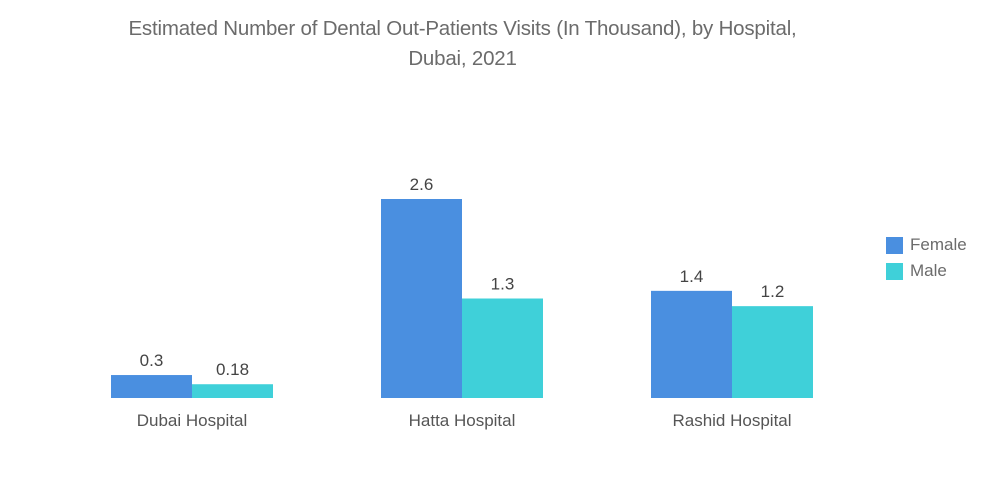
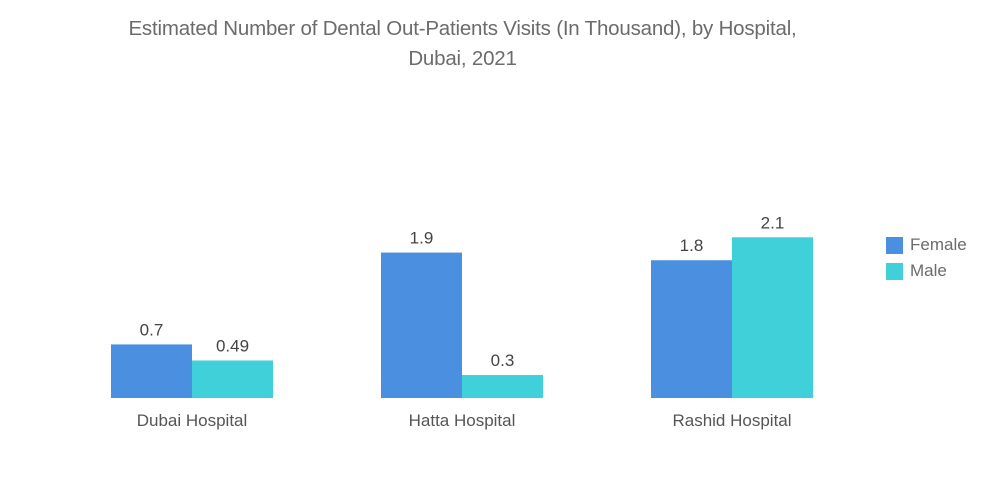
Female/Dubai Hospital: 0.3 -> 0.7
Male/Dubai Hospital: 0.18 -> 0.49
Female/Hatta Hospital: 2.6 -> 1.9
Male/Hatta Hospital: 1.3 -> 0.3
Female/Rashid Hospital: 1.4 -> 1.8
Male/Rashid Hospital: 1.2 -> 2.1
